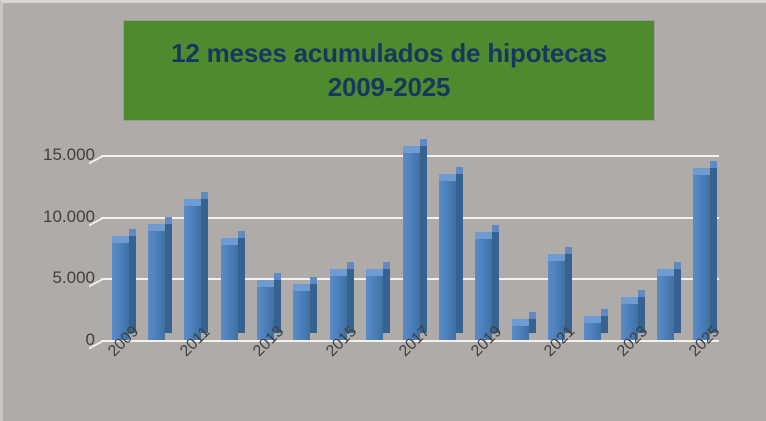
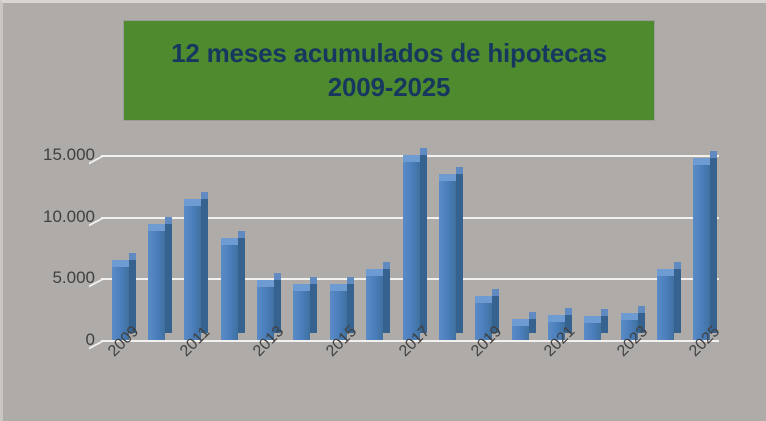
2009: 7900 -> 5900
2015: 5200 -> 4000
2017: 15200 -> 14400
2019: 8200 -> 3000
2021: 6400 -> 1500
2023: 2900 -> 1600
2025: 13400 -> 14200
